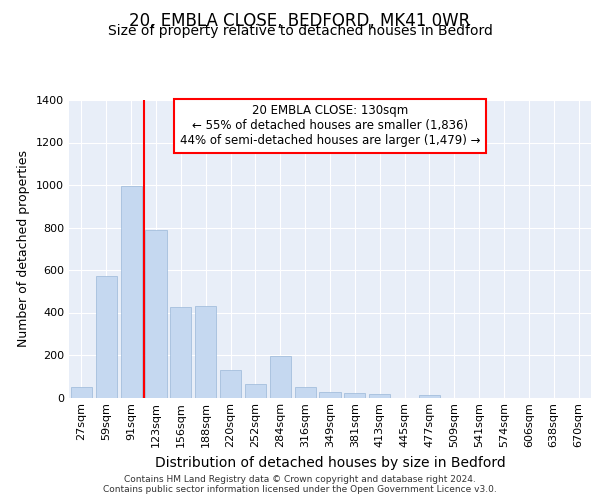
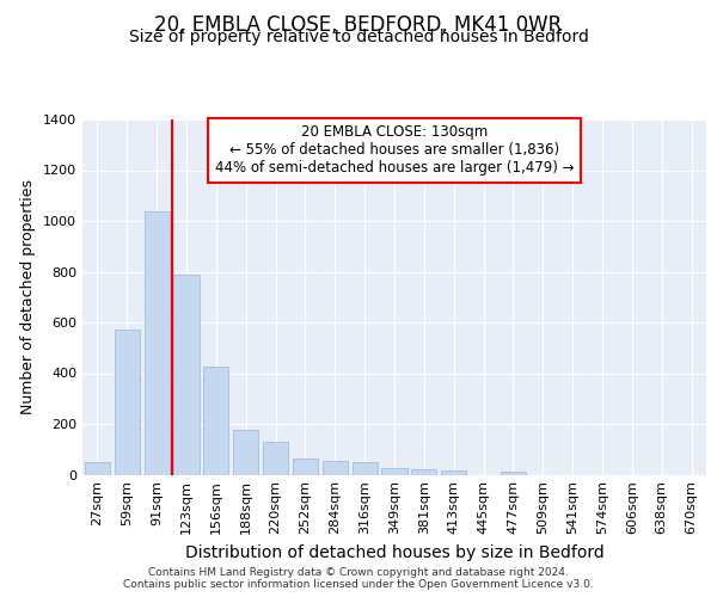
91sqm: 995 -> 1040
188sqm: 430 -> 178
284sqm: 195 -> 52
